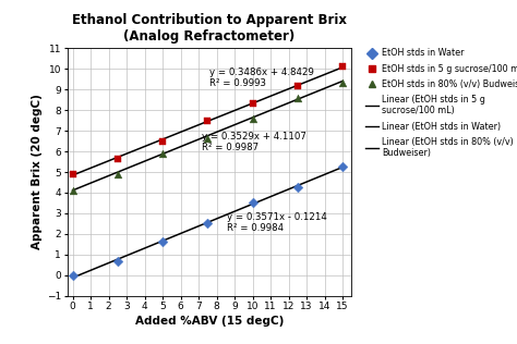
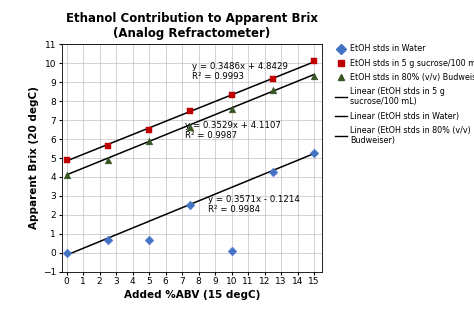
EtOH stds in Water/5: 1.6 -> 0.7
EtOH stds in Water/10: 3.5 -> 0.1
